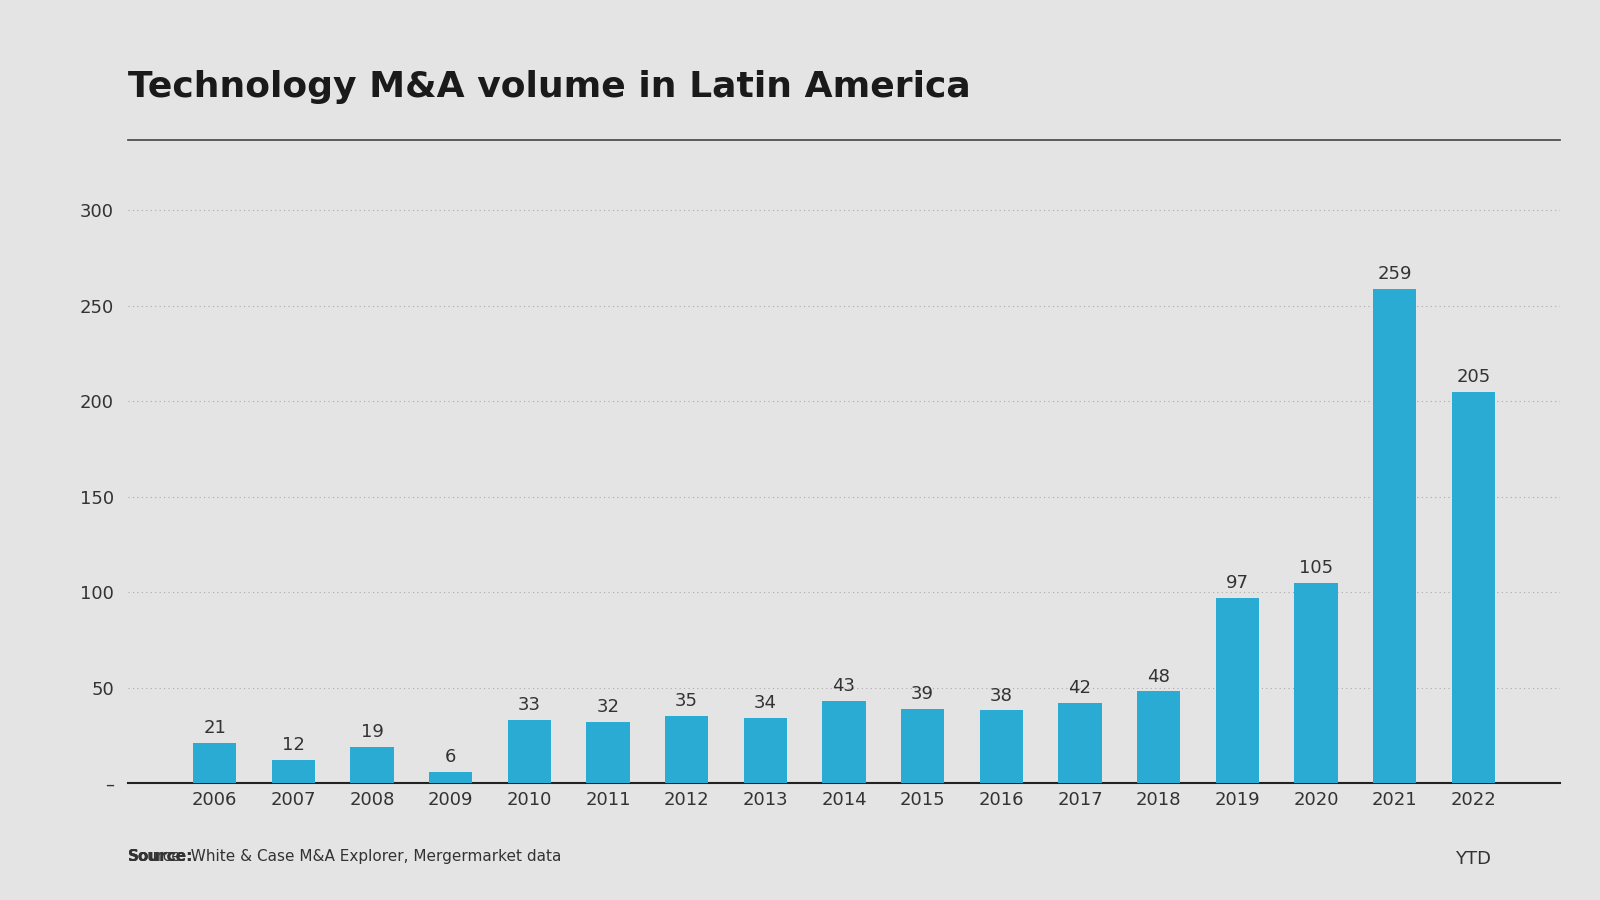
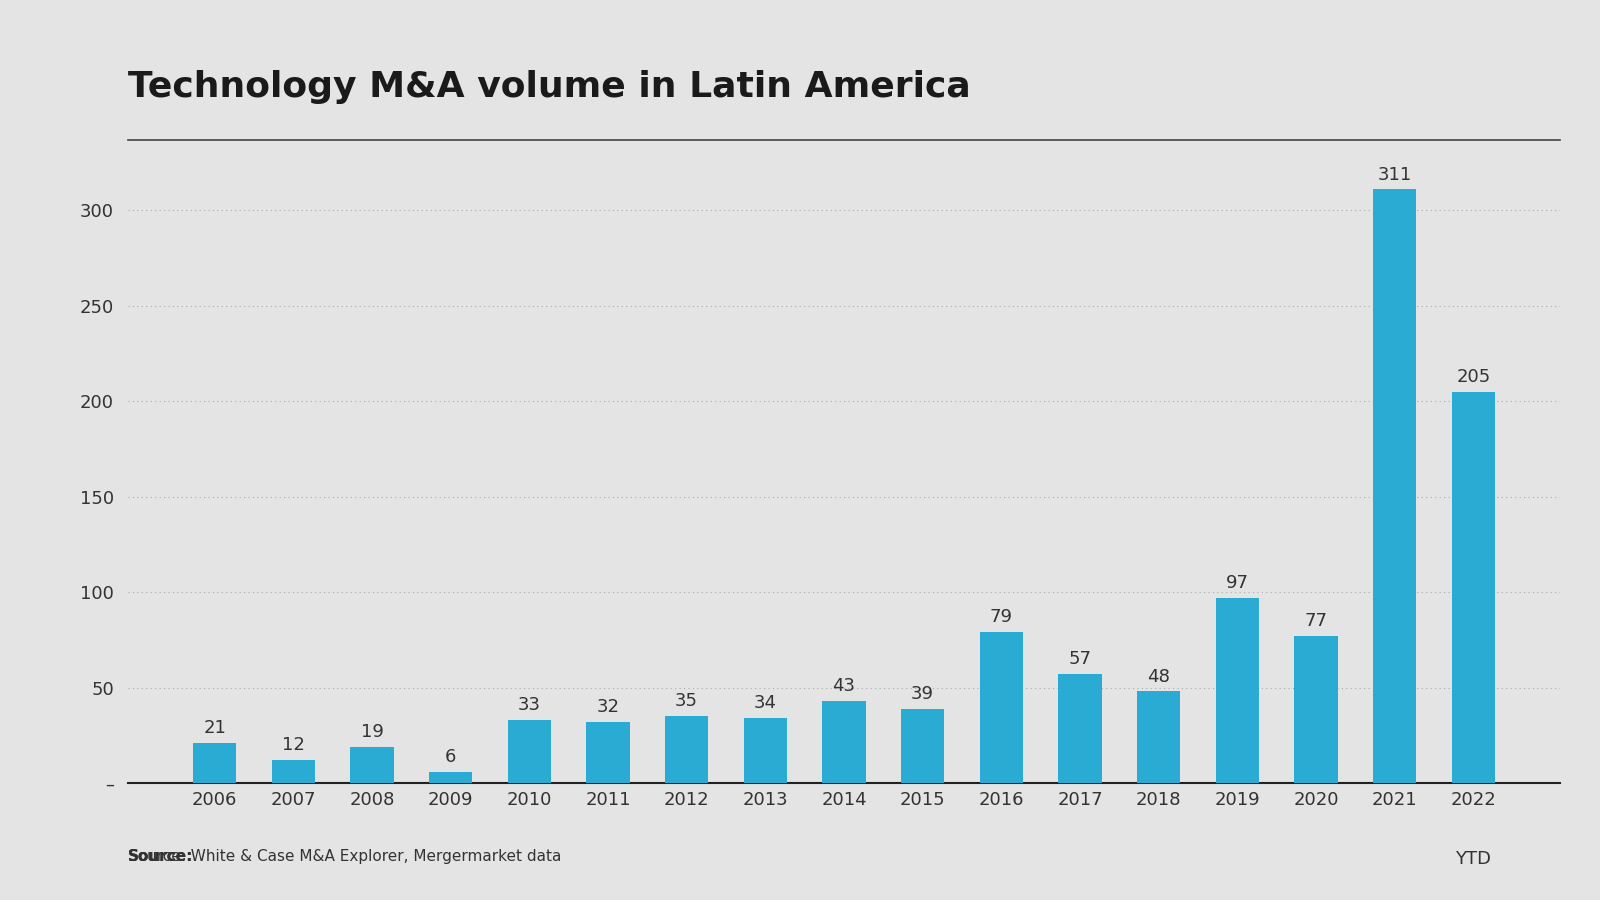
2016: 38 -> 79
2017: 42 -> 57
2020: 105 -> 77
2021: 259 -> 311
